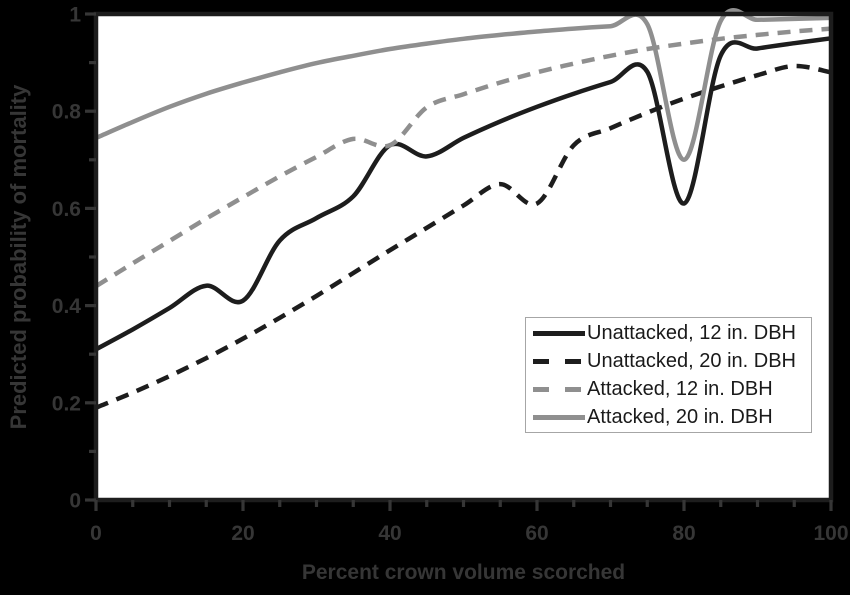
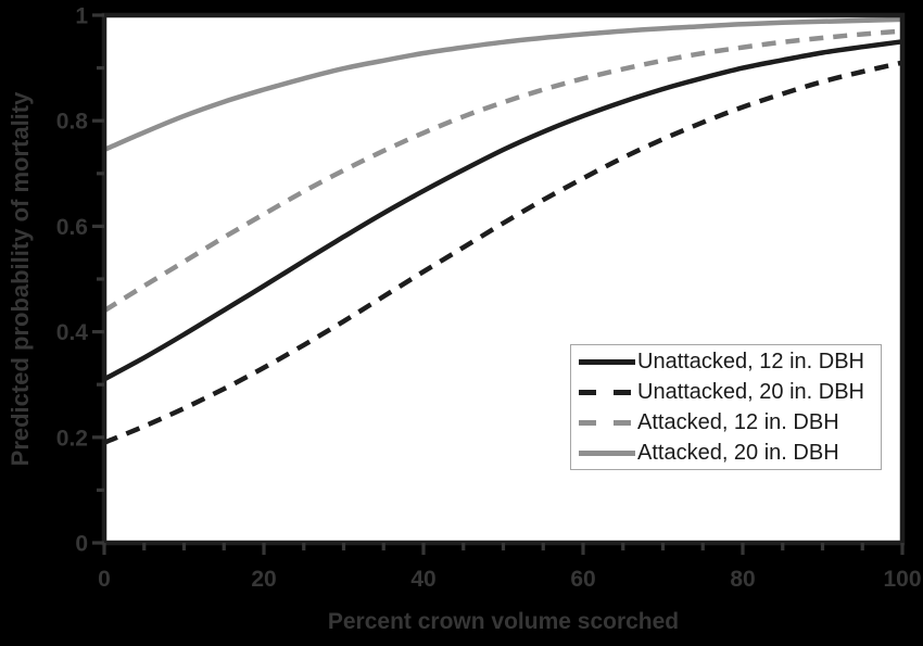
Unattacked, 12 in. DBH/20: 0.41 -> 0.49
Unattacked, 12 in. DBH/40: 0.73 -> 0.67
Attacked, 12 in. DBH/40: 0.73 -> 0.78
Unattacked, 20 in. DBH/60: 0.61 -> 0.69
Unattacked, 12 in. DBH/80: 0.61 -> 0.90
Attacked, 20 in. DBH/80: 0.70 -> 0.98
Unattacked, 20 in. DBH/100: 0.88 -> 0.91
